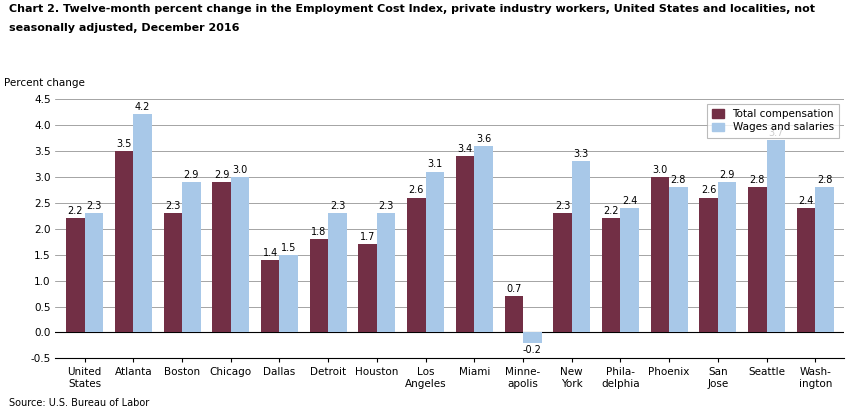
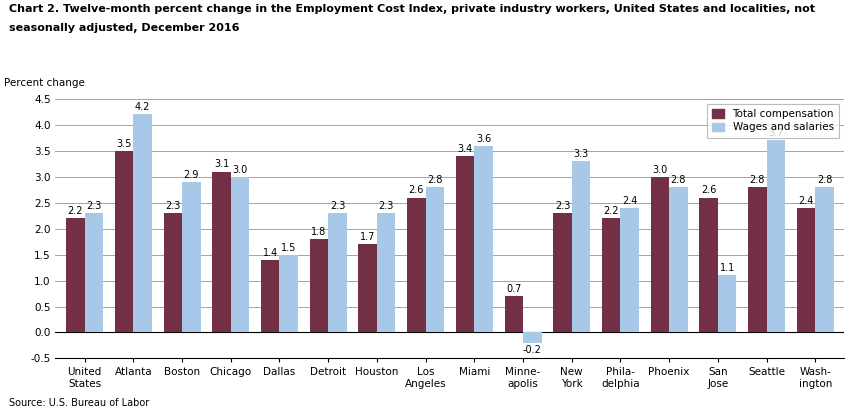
Total compensation/Chicago: 2.9 -> 3.1
Wages and salaries/Los Angeles: 3.1 -> 2.8
Wages and salaries/San Jose: 2.9 -> 1.1
